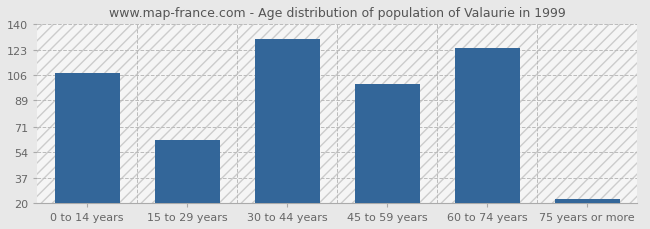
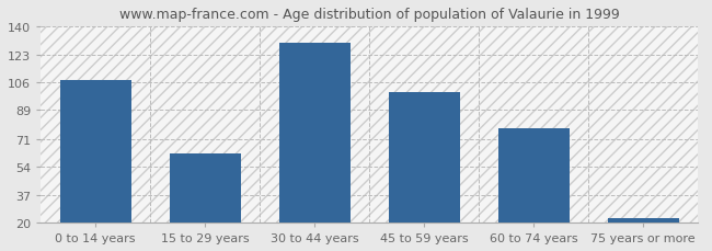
60 to 74 years: 124 -> 78
